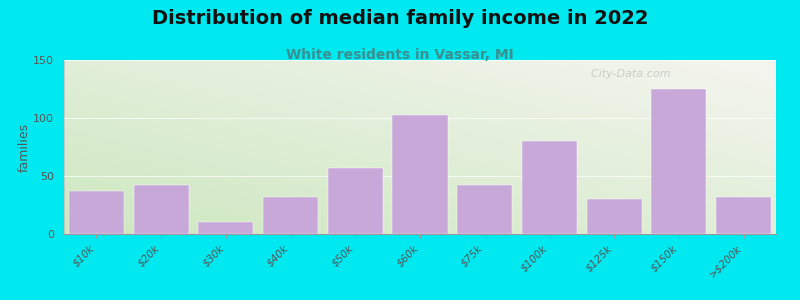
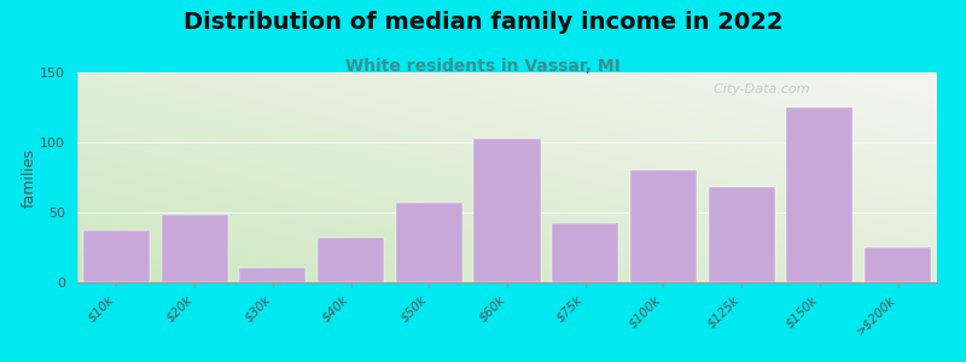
$20k: 42 -> 48
$125k: 30 -> 68
>$200k: 32 -> 25
